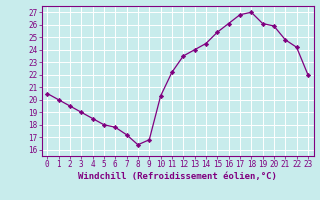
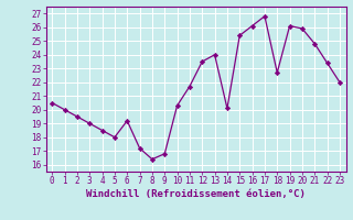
6: 17.8 -> 19.2
11: 22.2 -> 21.7
14: 24.5 -> 20.1
18: 27.0 -> 22.7
22: 24.2 -> 23.4
